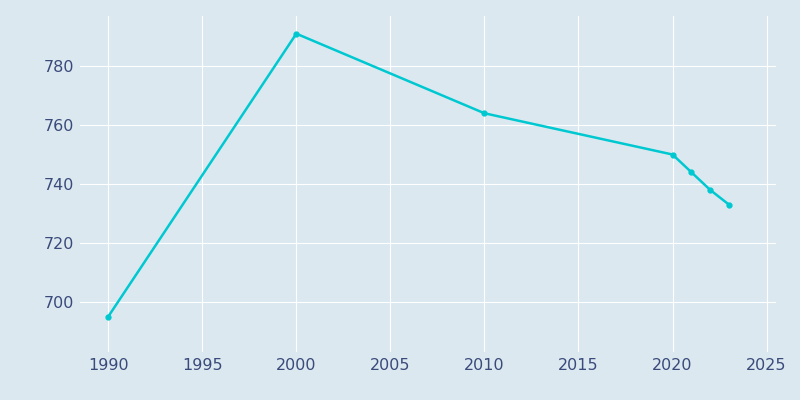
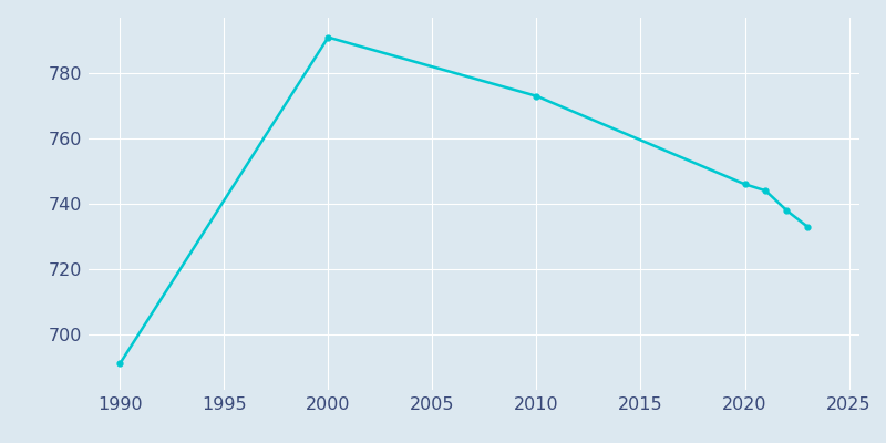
1990: 695 -> 691
2010: 764 -> 773
2020: 750 -> 746
